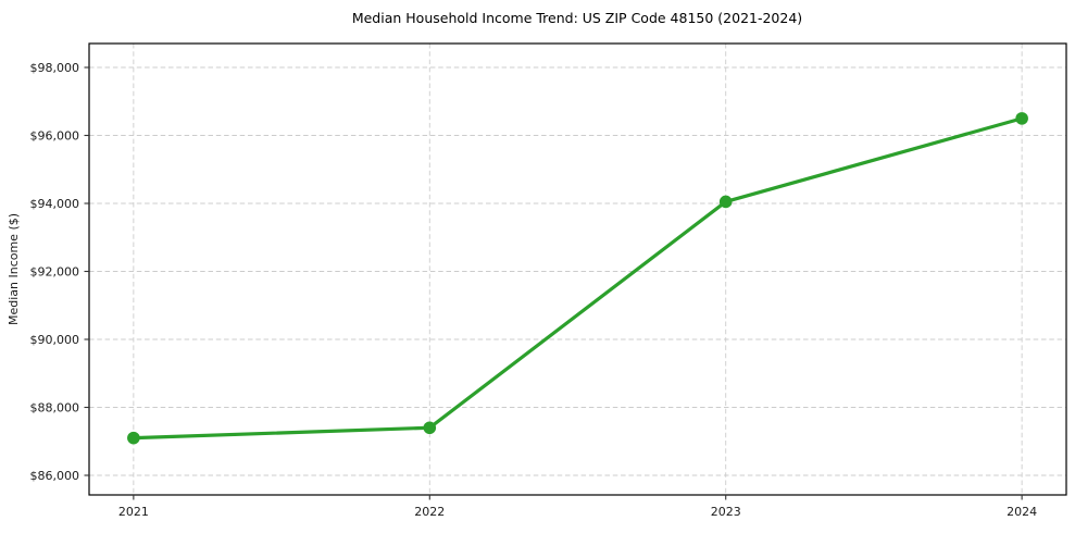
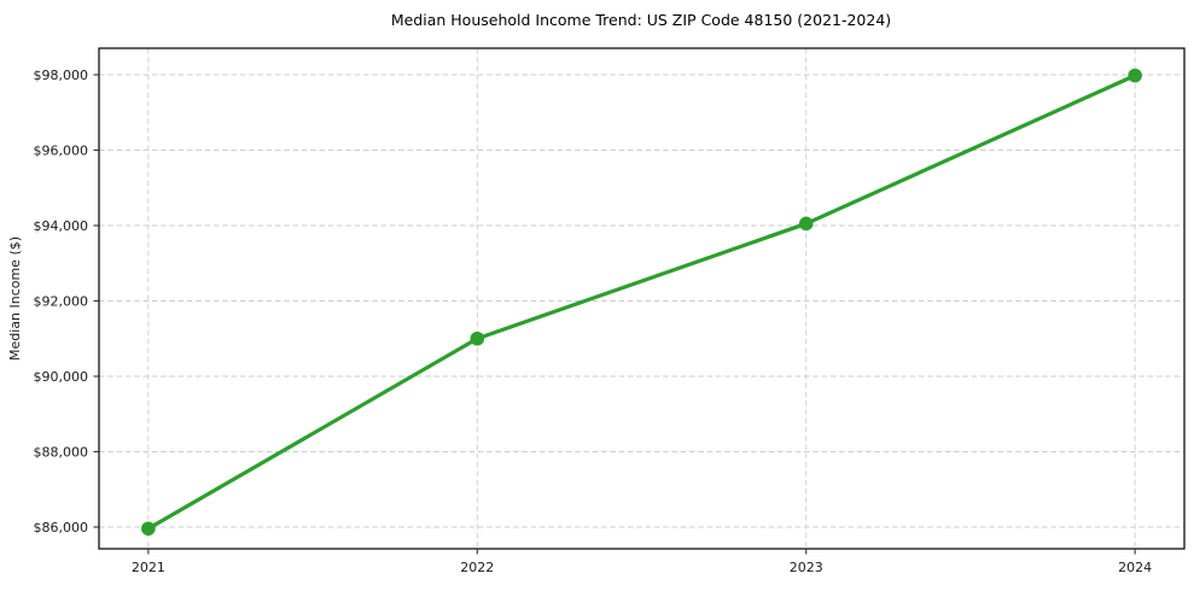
2021: $87100 -> $86000
2022: $87400 -> $91000
2024: $96500 -> $98000
